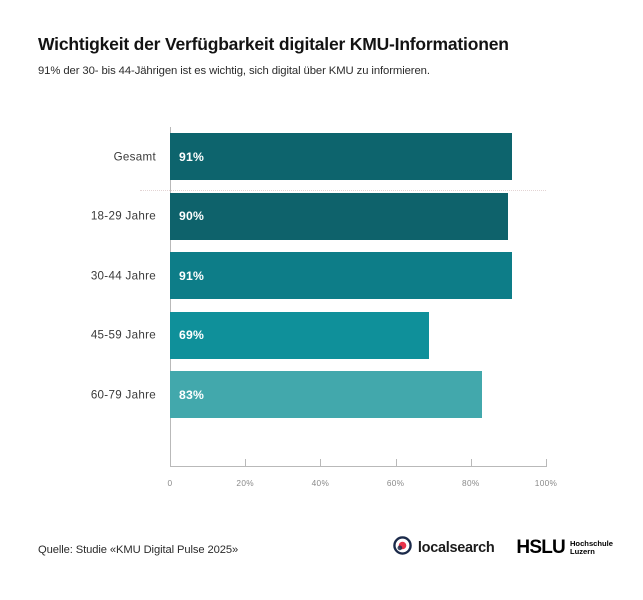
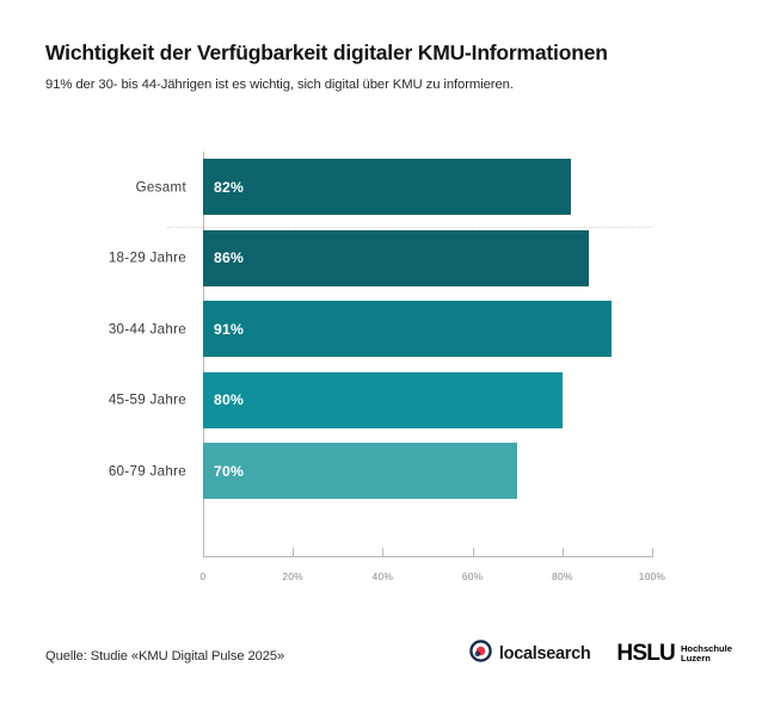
Gesamt: 91% -> 82%
18-29 Jahre: 90% -> 86%
45-59 Jahre: 69% -> 80%
60-79 Jahre: 83% -> 70%
